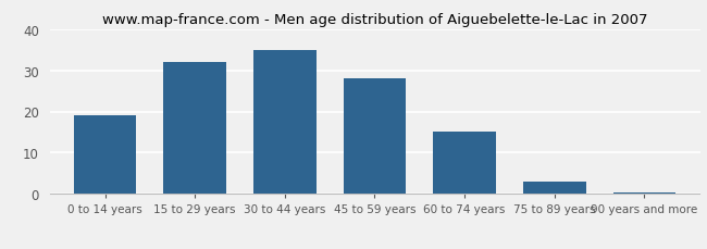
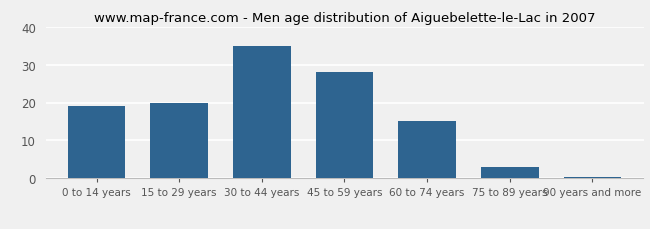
15 to 29 years: 32.0 -> 20.0
